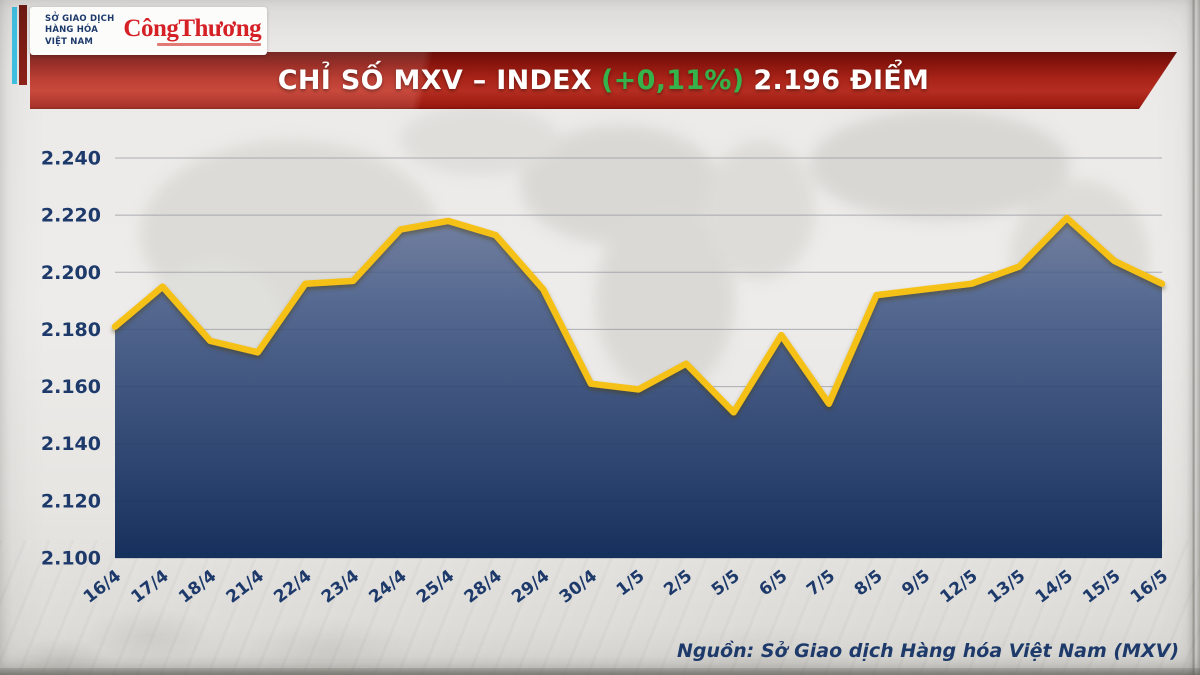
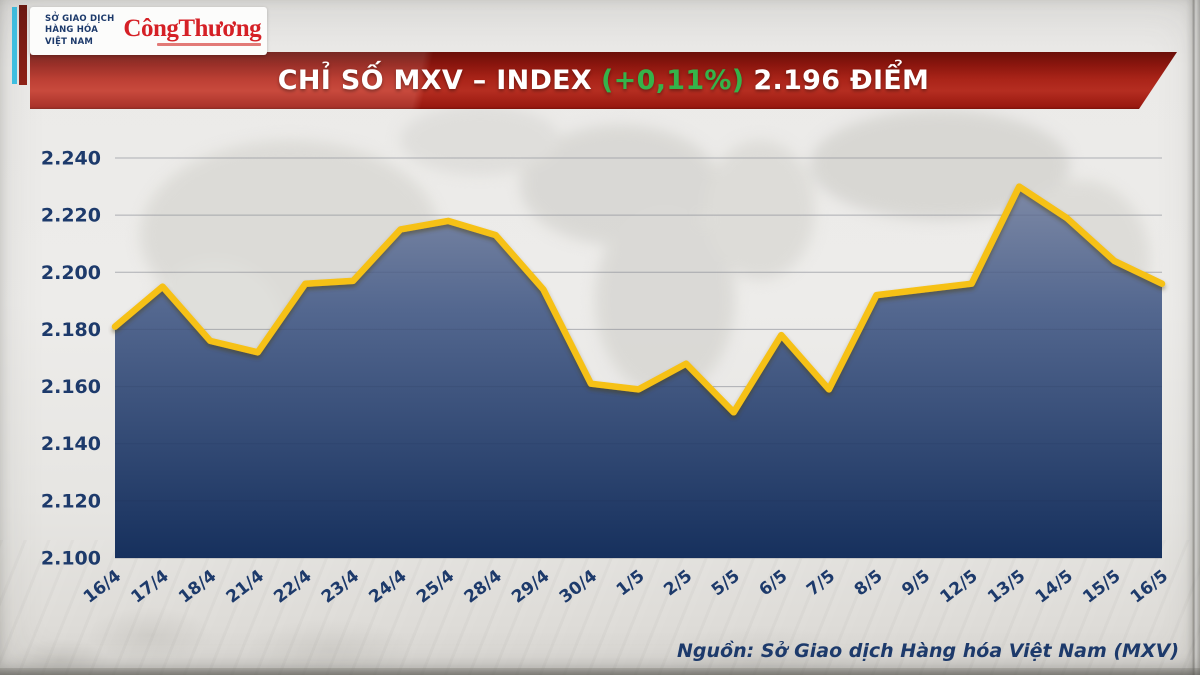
7/5: 2.154 -> 2.159
13/5: 2.202 -> 2.230
